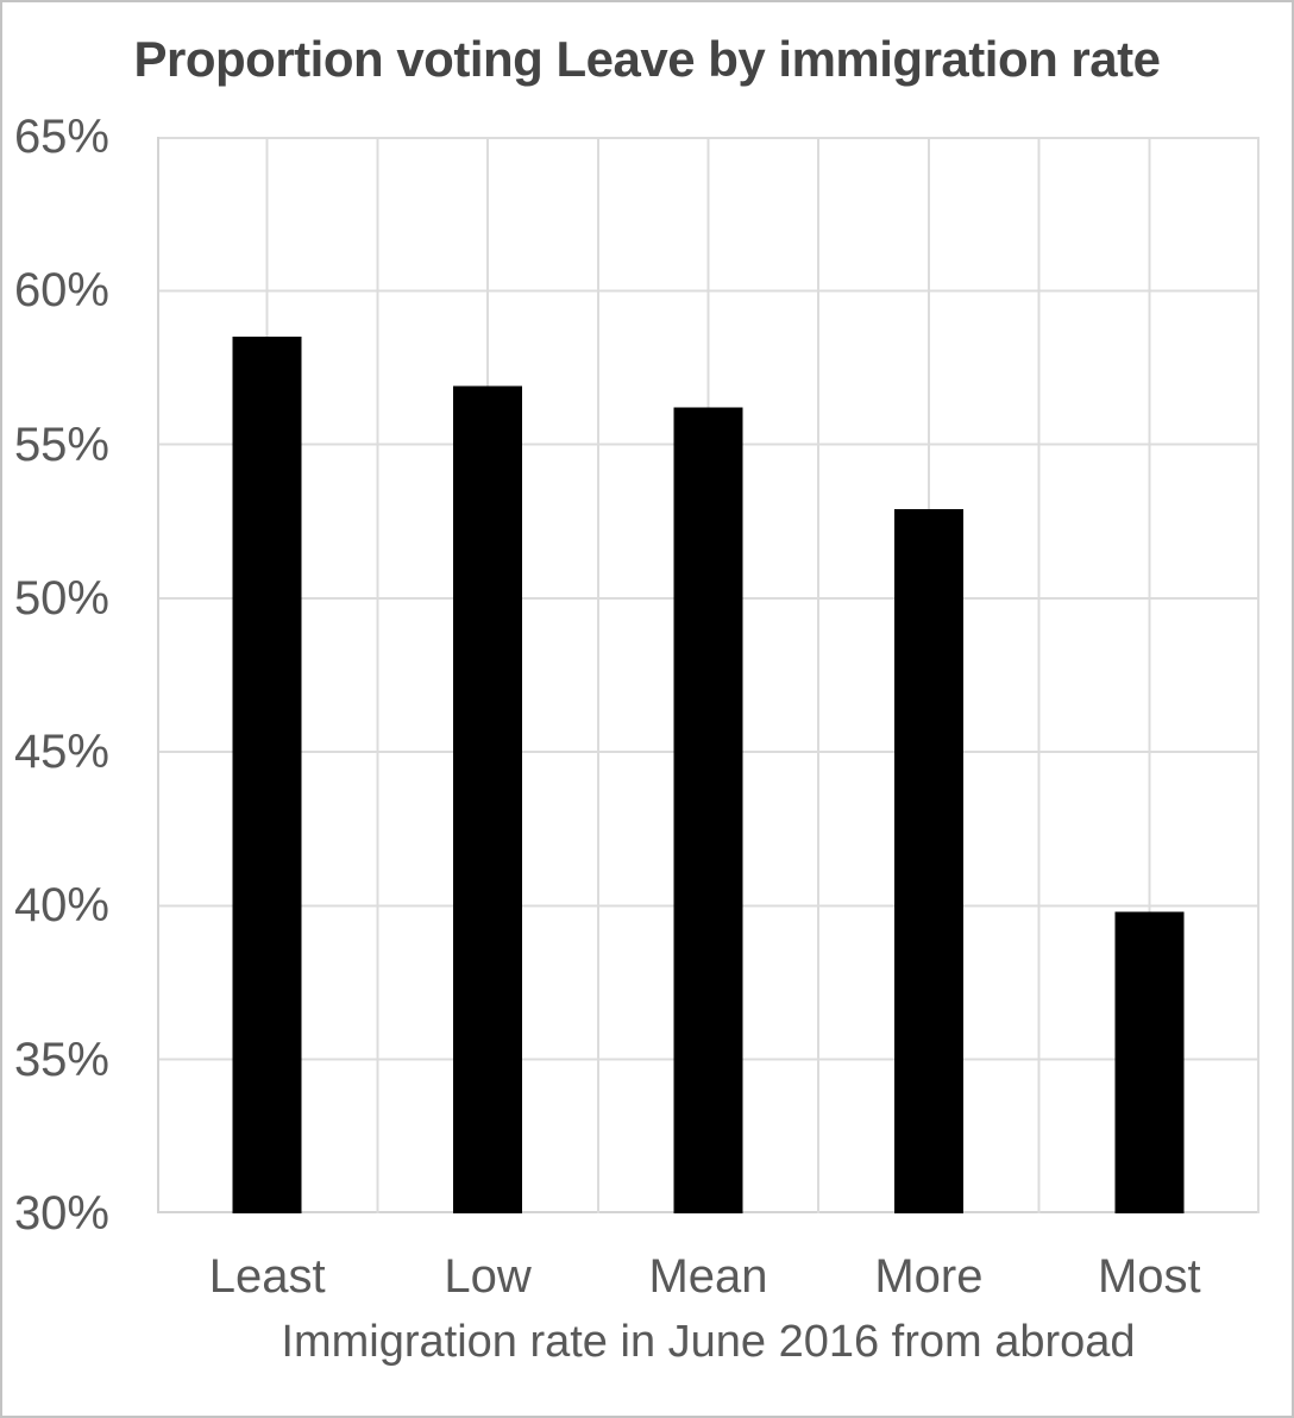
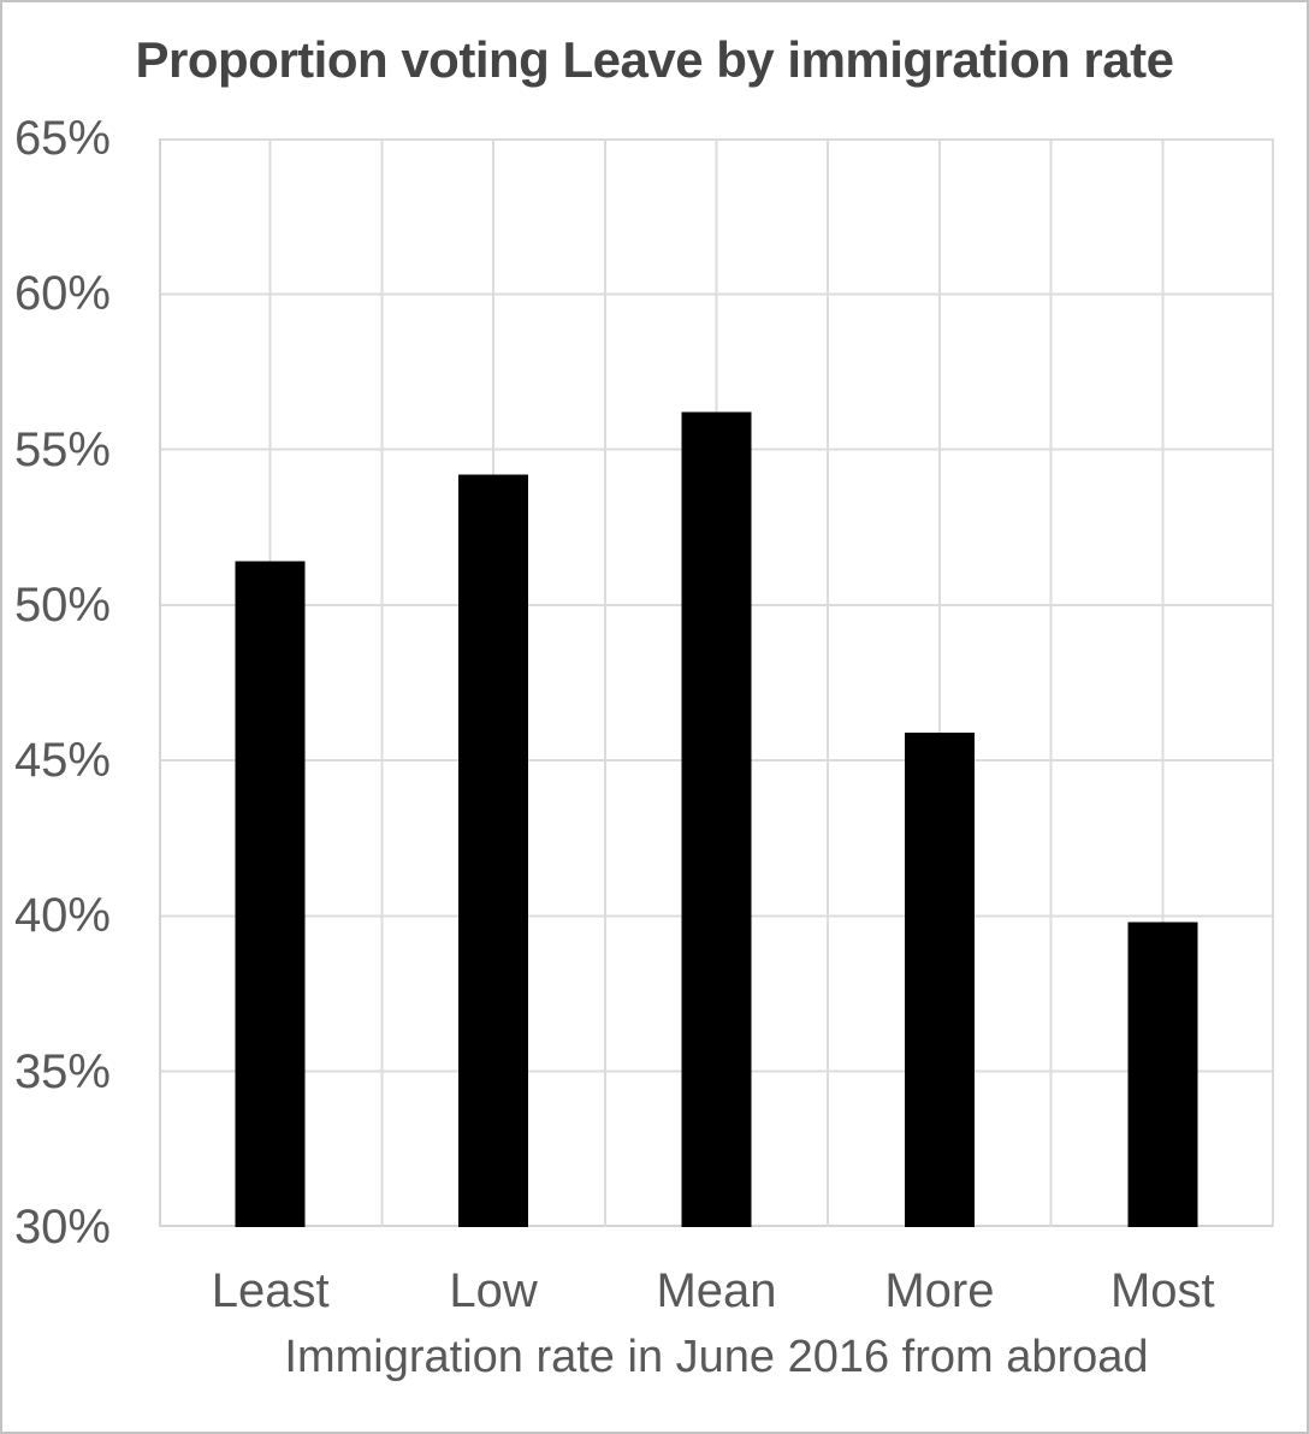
Least: 58.5% -> 51.4%
Low: 56.9% -> 54.2%
More: 52.9% -> 45.9%
